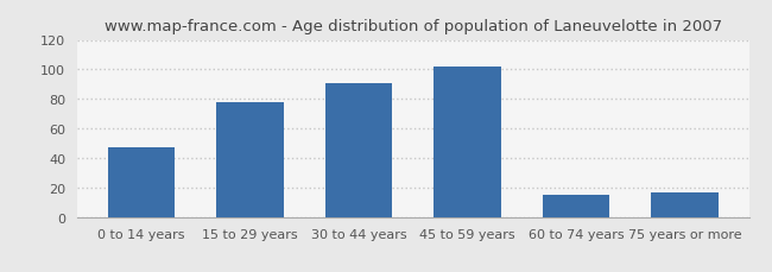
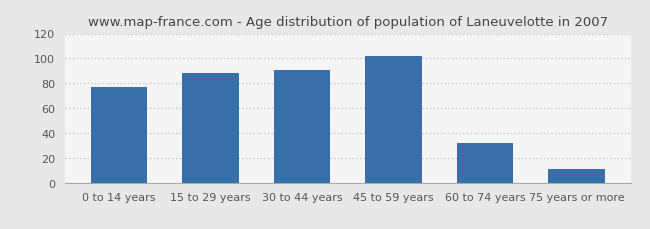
0 to 14 years: 47 -> 77
15 to 29 years: 78 -> 88
60 to 74 years: 15 -> 32
75 years or more: 17 -> 11
